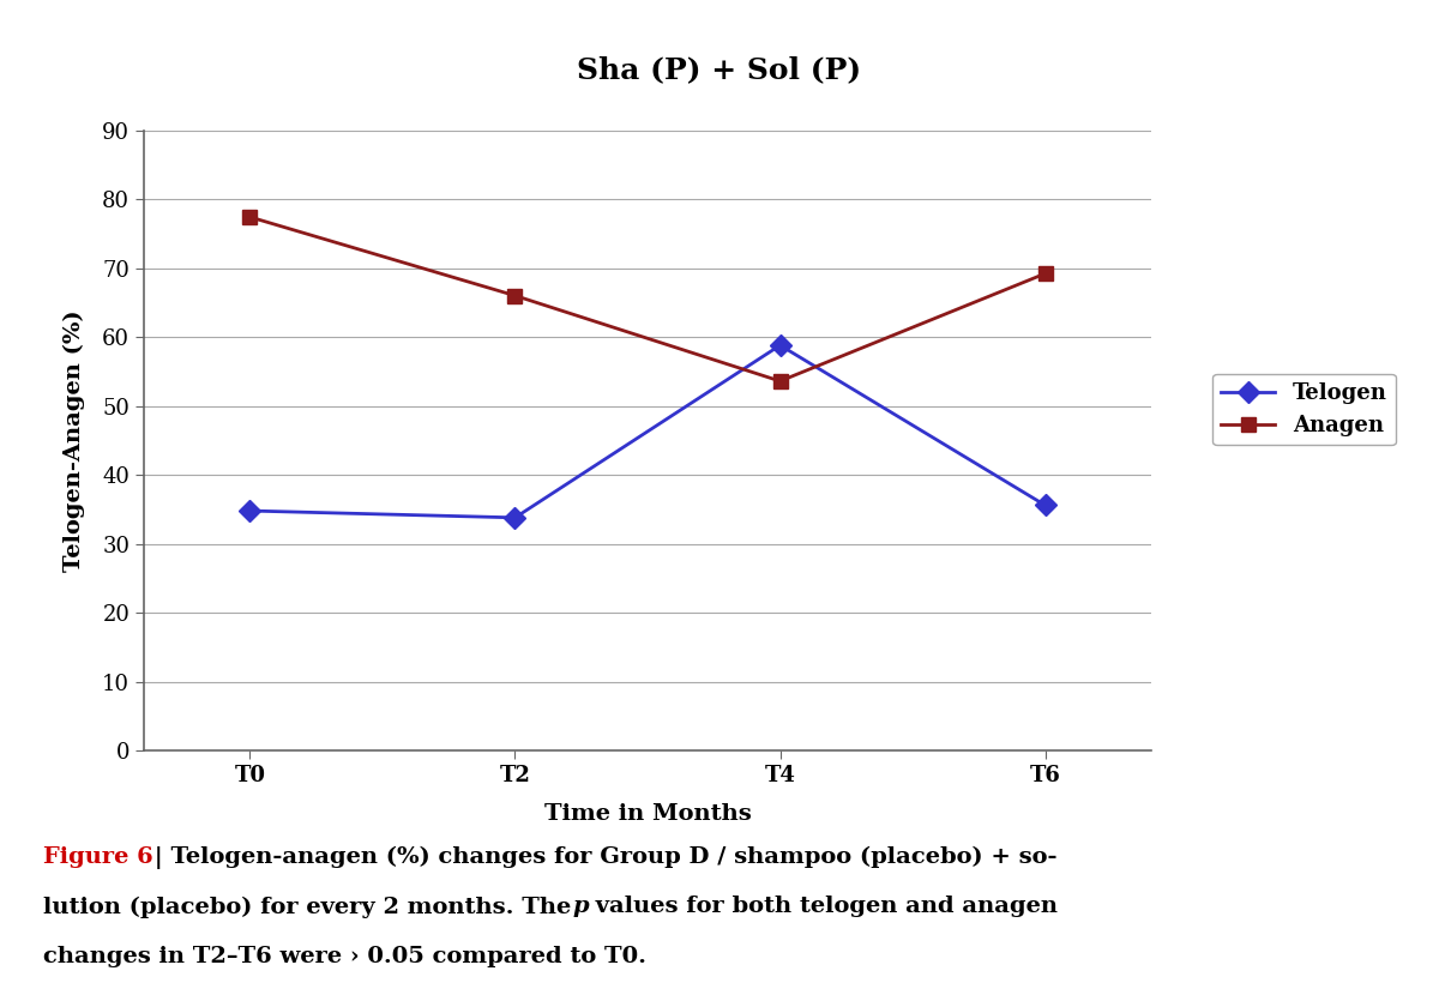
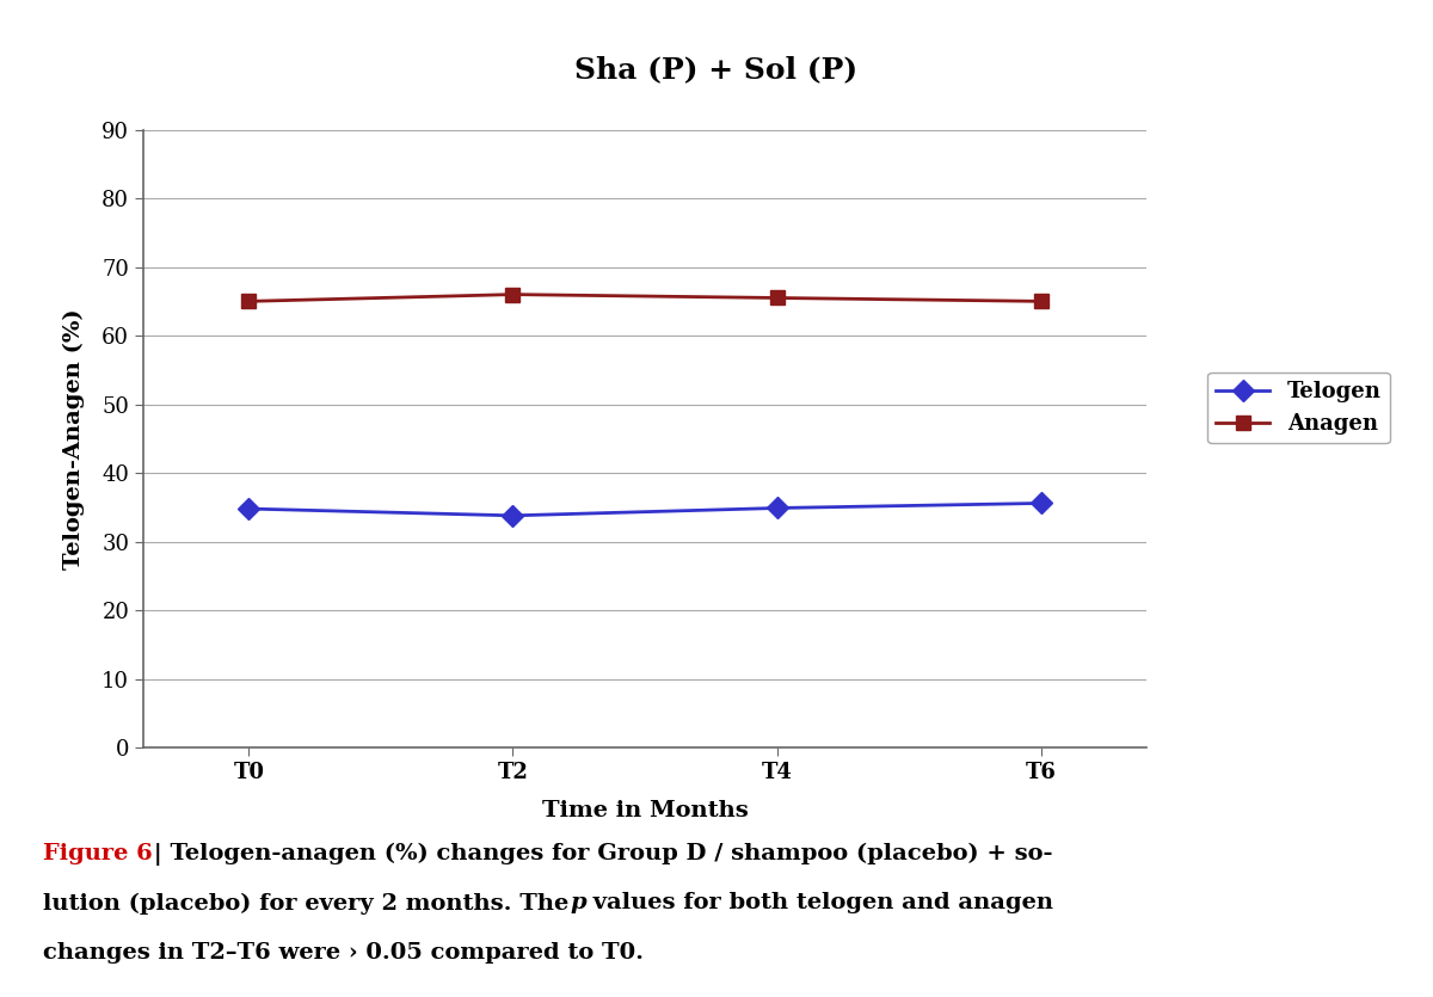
Anagen/T0: 77.4 -> 65.0
Telogen/T4: 58.8 -> 34.9
Anagen/T4: 53.6 -> 65.5
Anagen/T6: 69.2 -> 65.0
